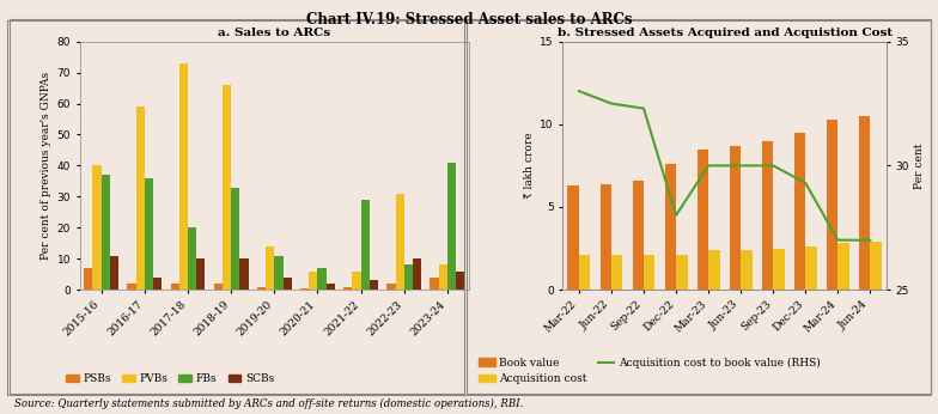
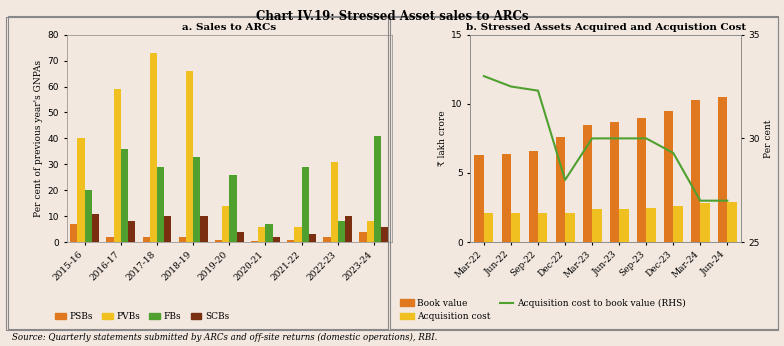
a. Sales to ARCs/FBs/2015-16: 37 -> 20
a. Sales to ARCs/SCBs/2016-17: 4 -> 8
a. Sales to ARCs/FBs/2017-18: 20 -> 29
a. Sales to ARCs/FBs/2019-20: 11 -> 26
